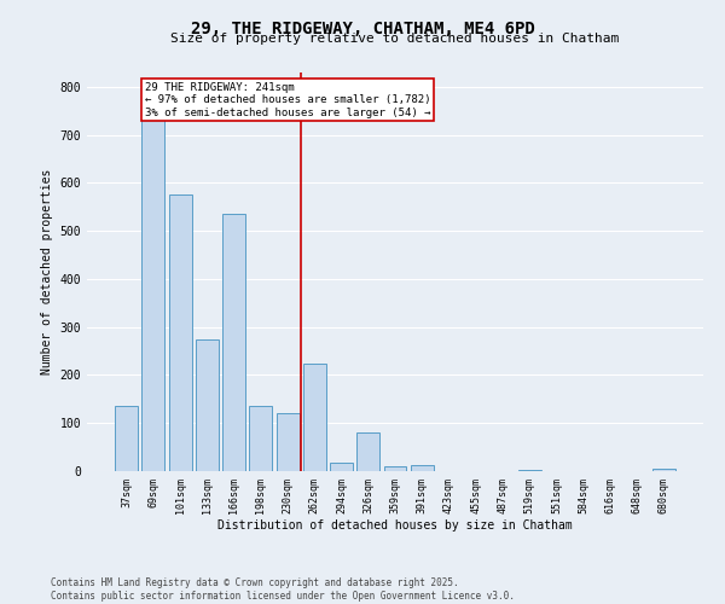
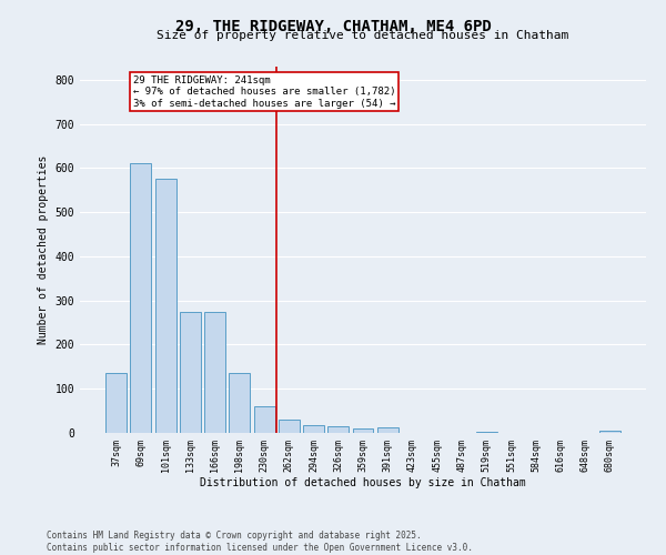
69sqm: 735 -> 610
166sqm: 535 -> 275
230sqm: 120 -> 60
262sqm: 225 -> 30
326sqm: 80 -> 15
